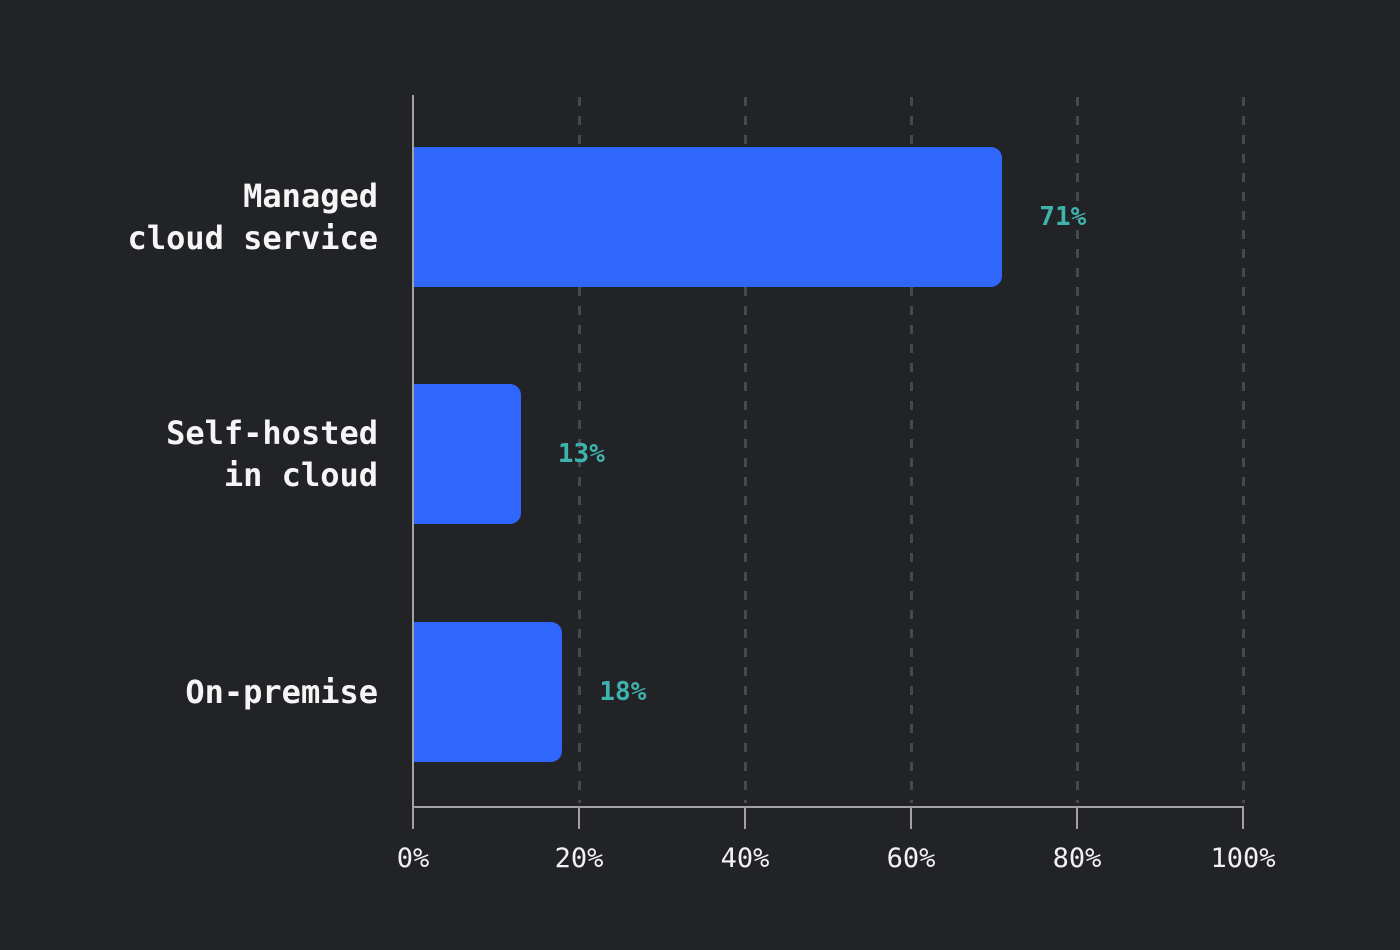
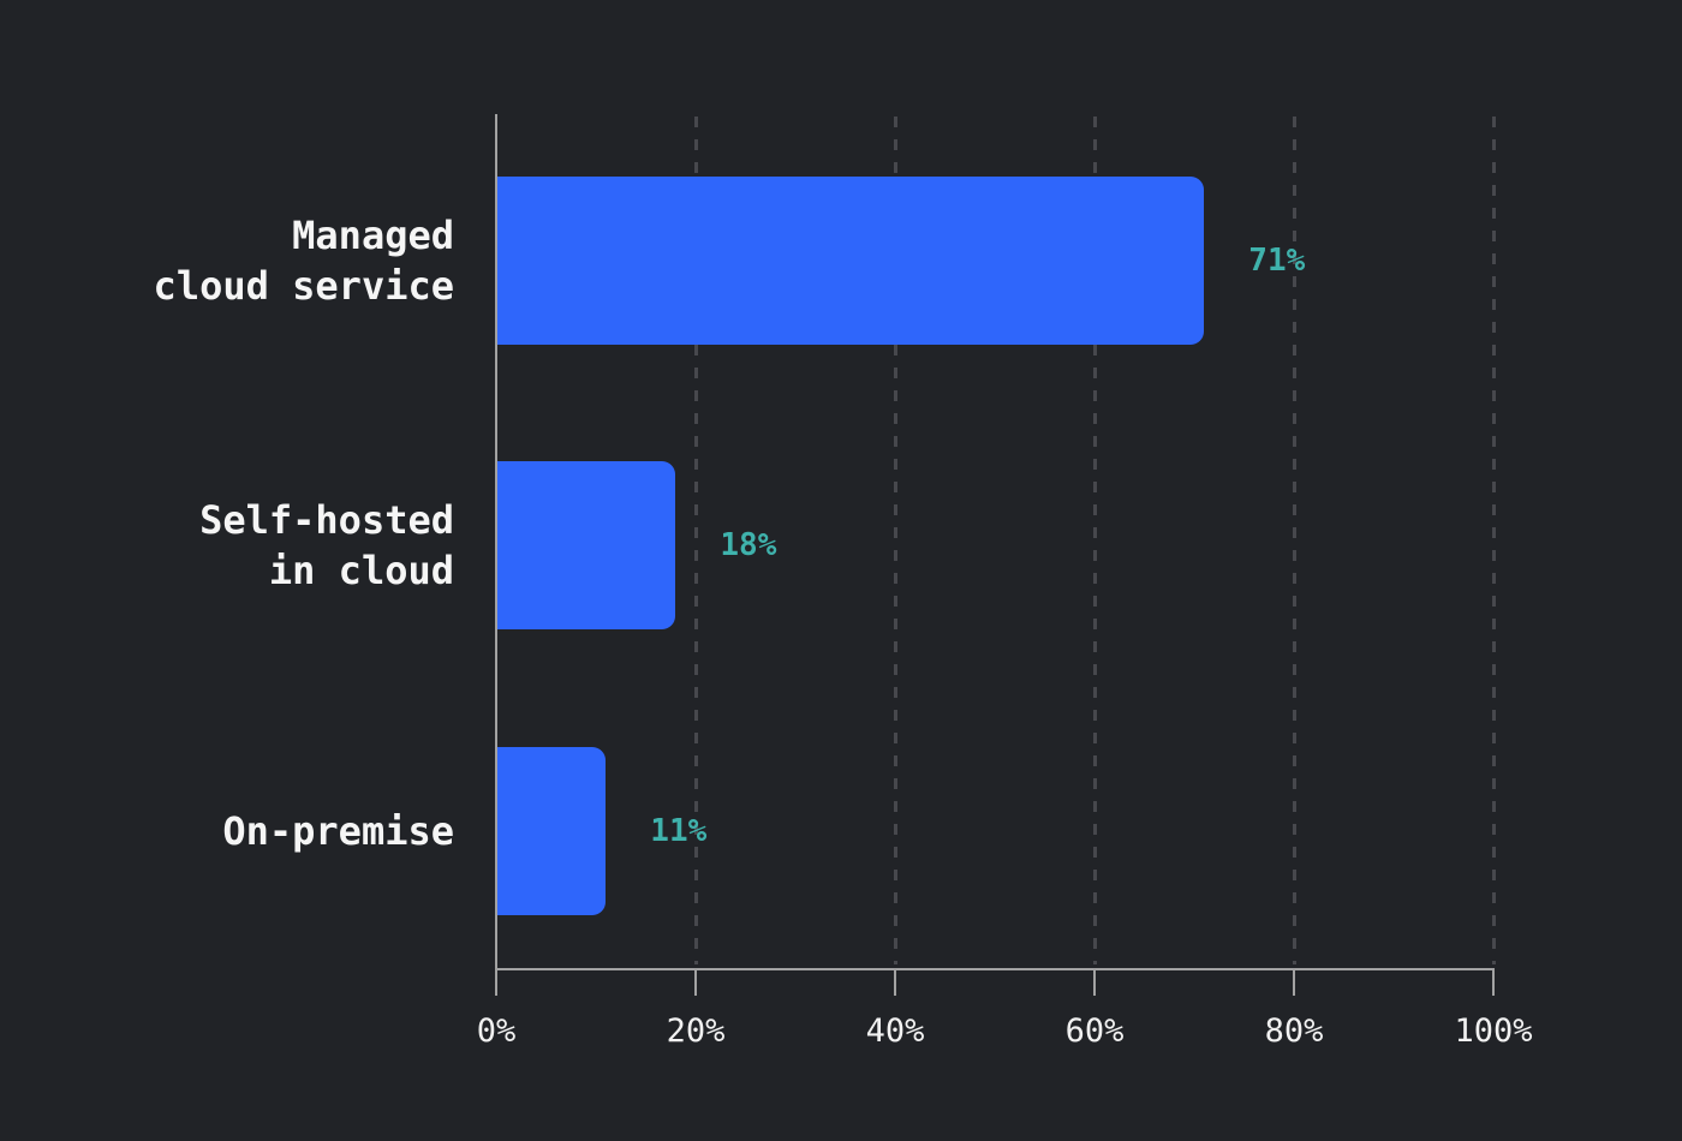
Self-hosted in cloud: 13% -> 18%
On-premise: 18% -> 11%
